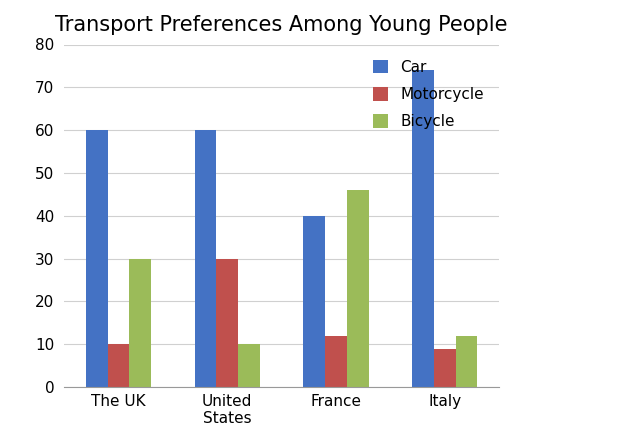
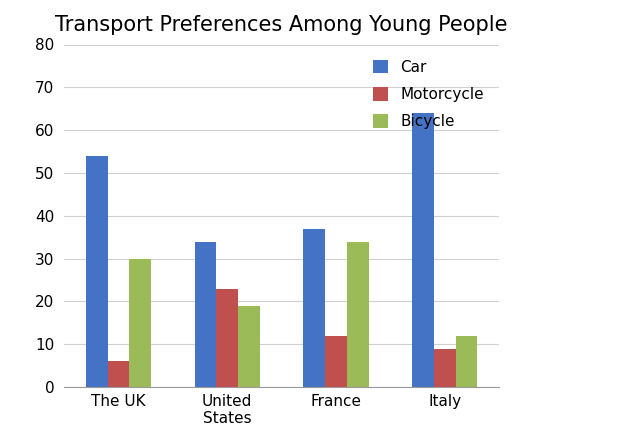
Car/The UK: 60 -> 54
Motorcycle/The UK: 10 -> 6
Car/United States: 60 -> 34
Motorcycle/United States: 30 -> 23
Bicycle/United States: 10 -> 19
Car/France: 40 -> 37
Bicycle/France: 46 -> 34
Car/Italy: 74 -> 64
